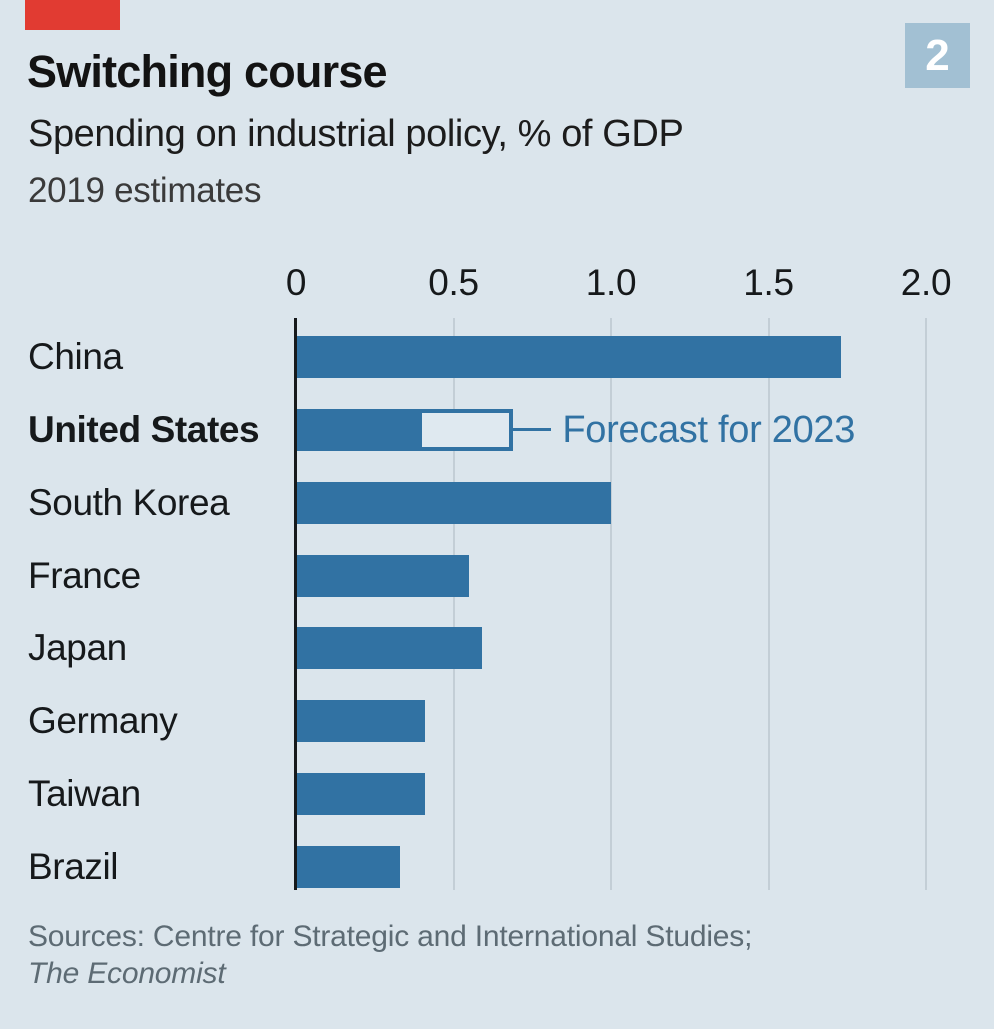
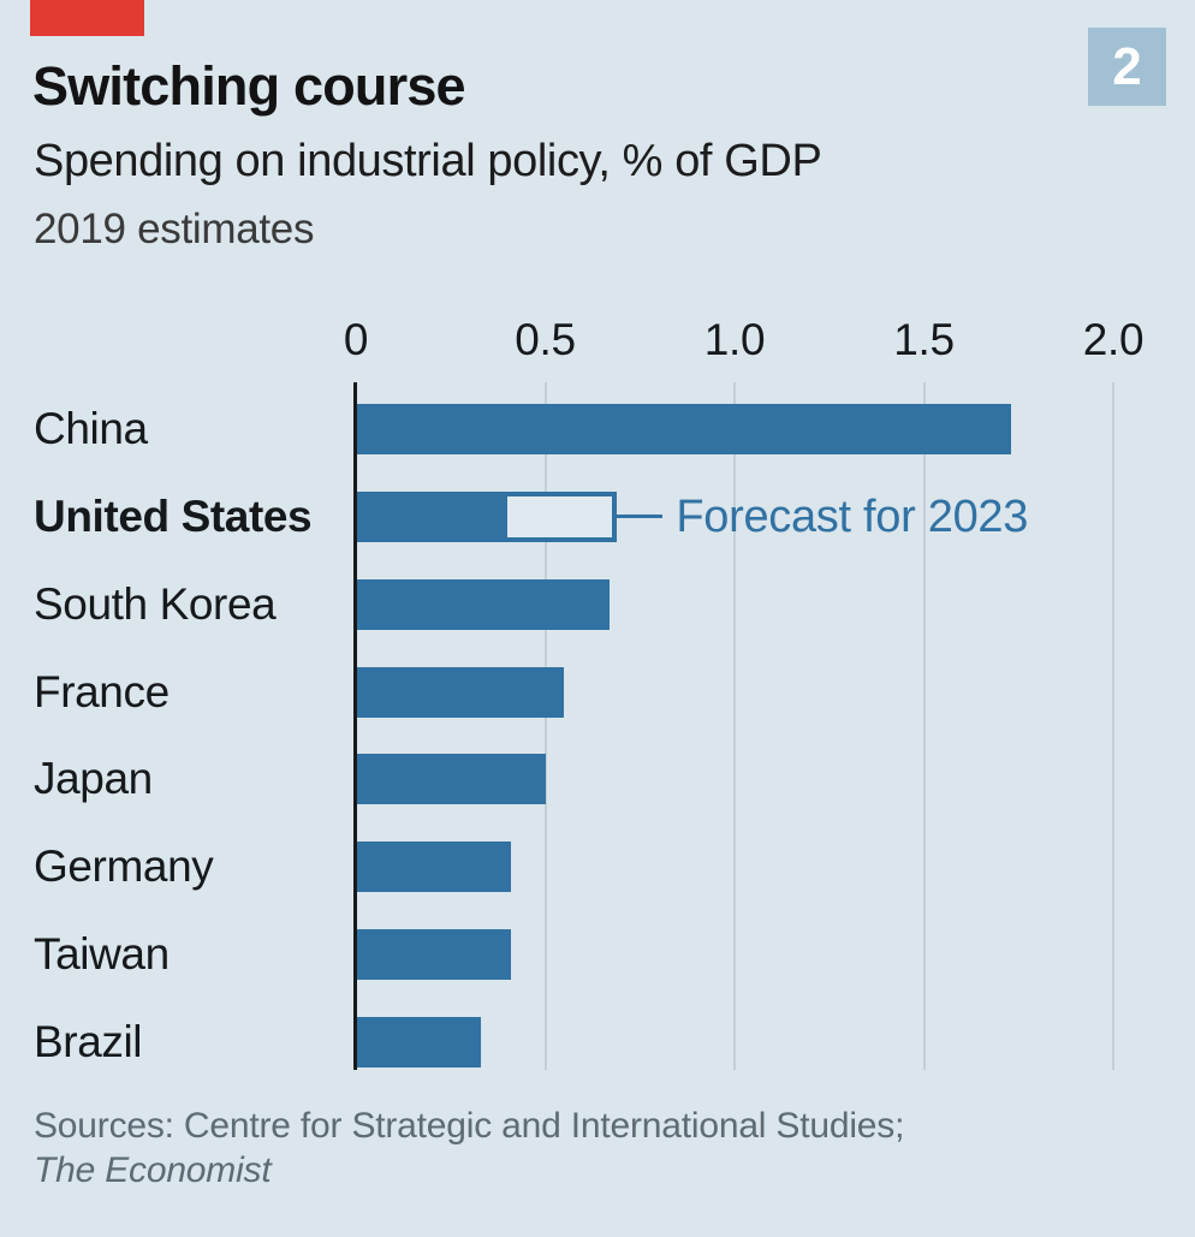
South Korea: 1.00 -> 0.67
Japan: 0.59 -> 0.50
